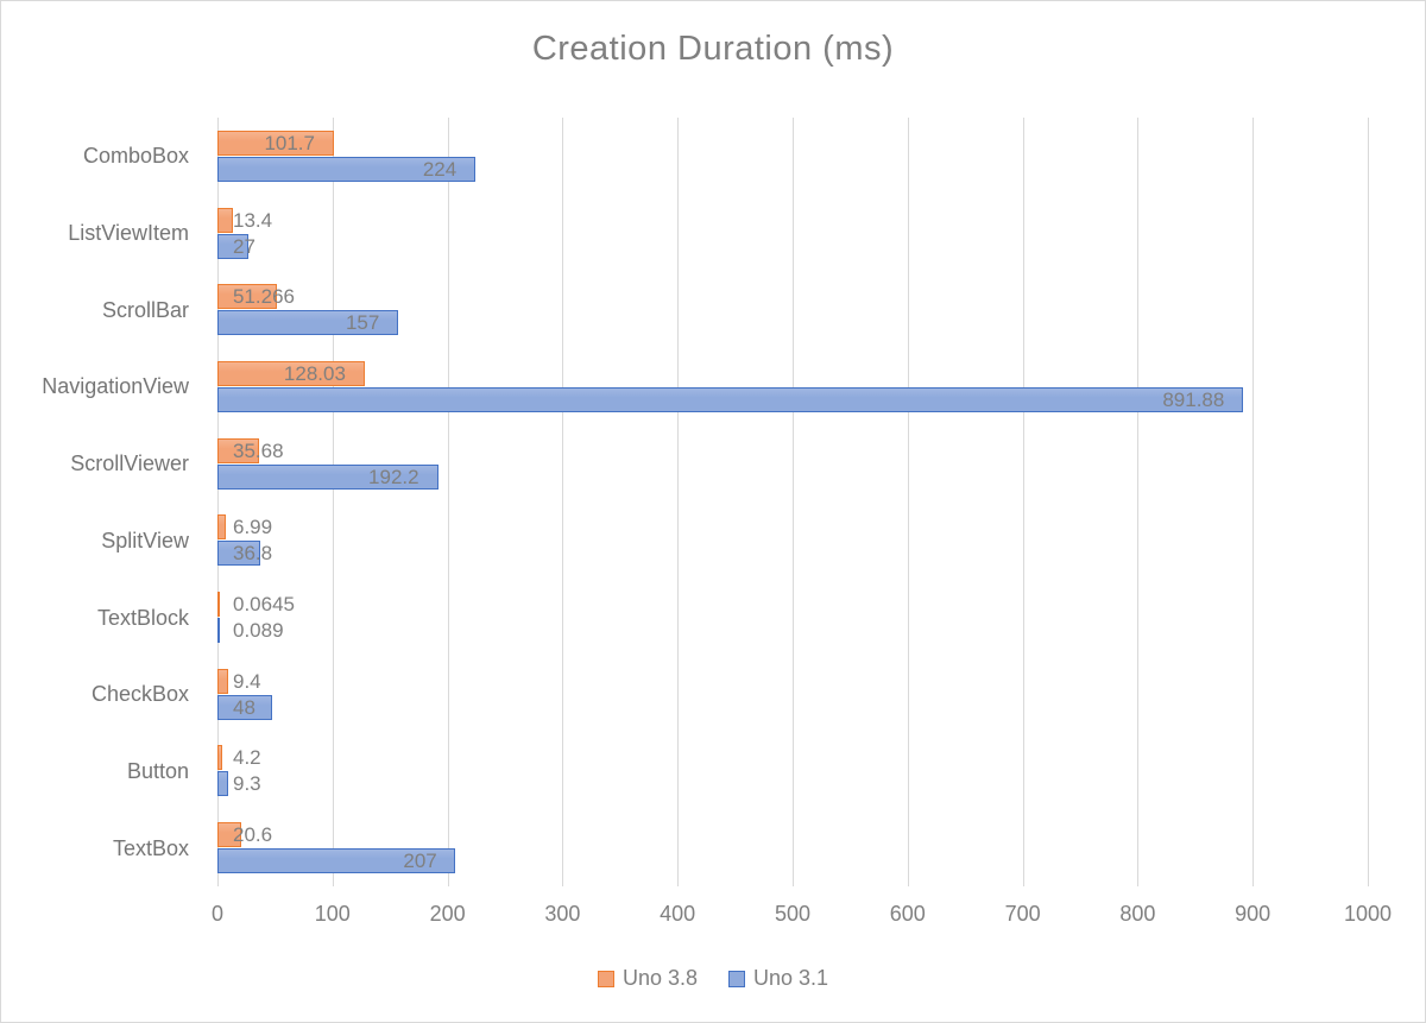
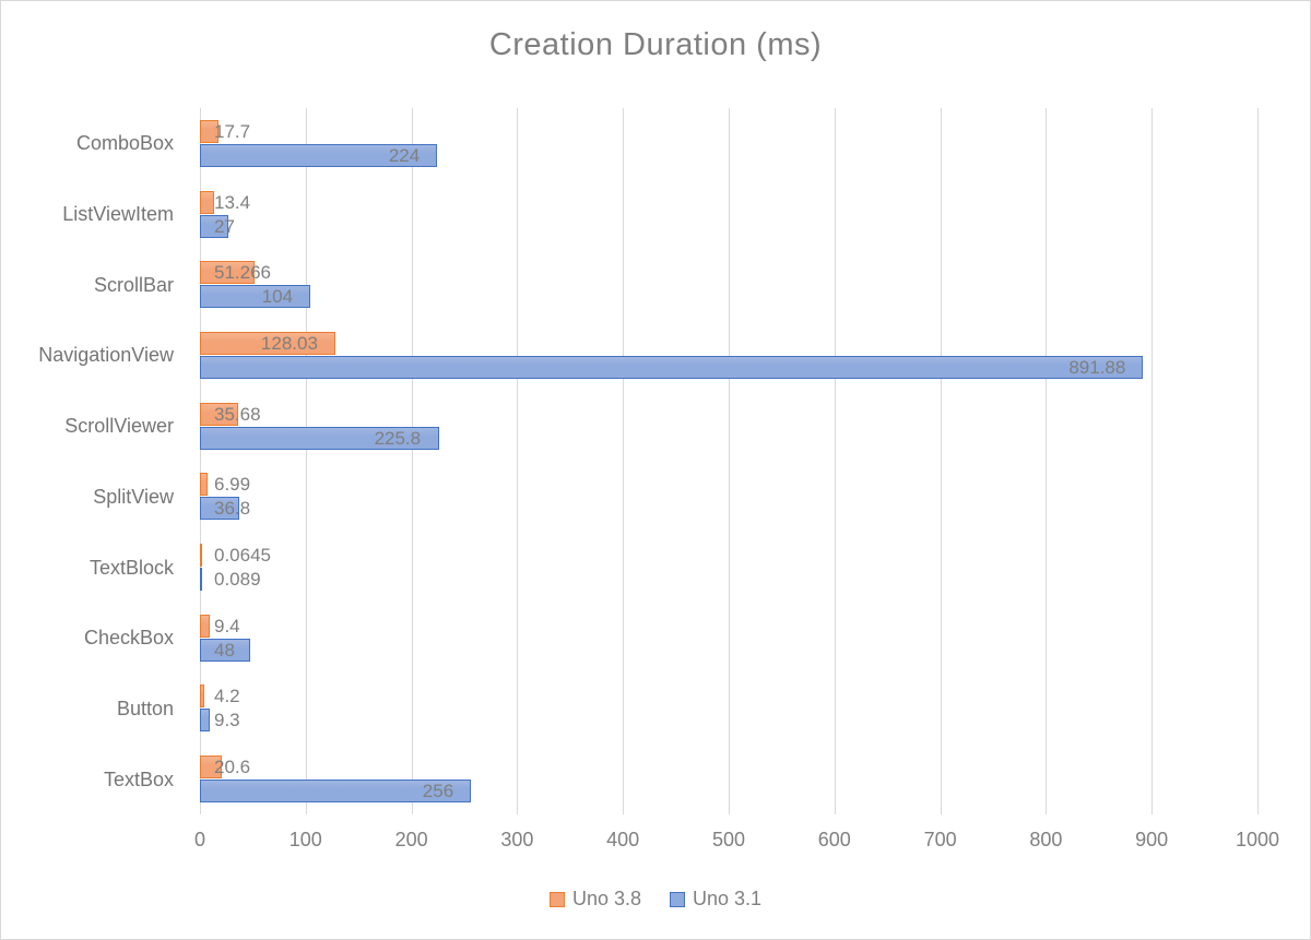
Uno 3.8/ComboBox: 101.7 -> 17.7
Uno 3.1/ScrollBar: 157 -> 104
Uno 3.1/ScrollViewer: 192.2 -> 225.8
Uno 3.1/TextBox: 207 -> 256
